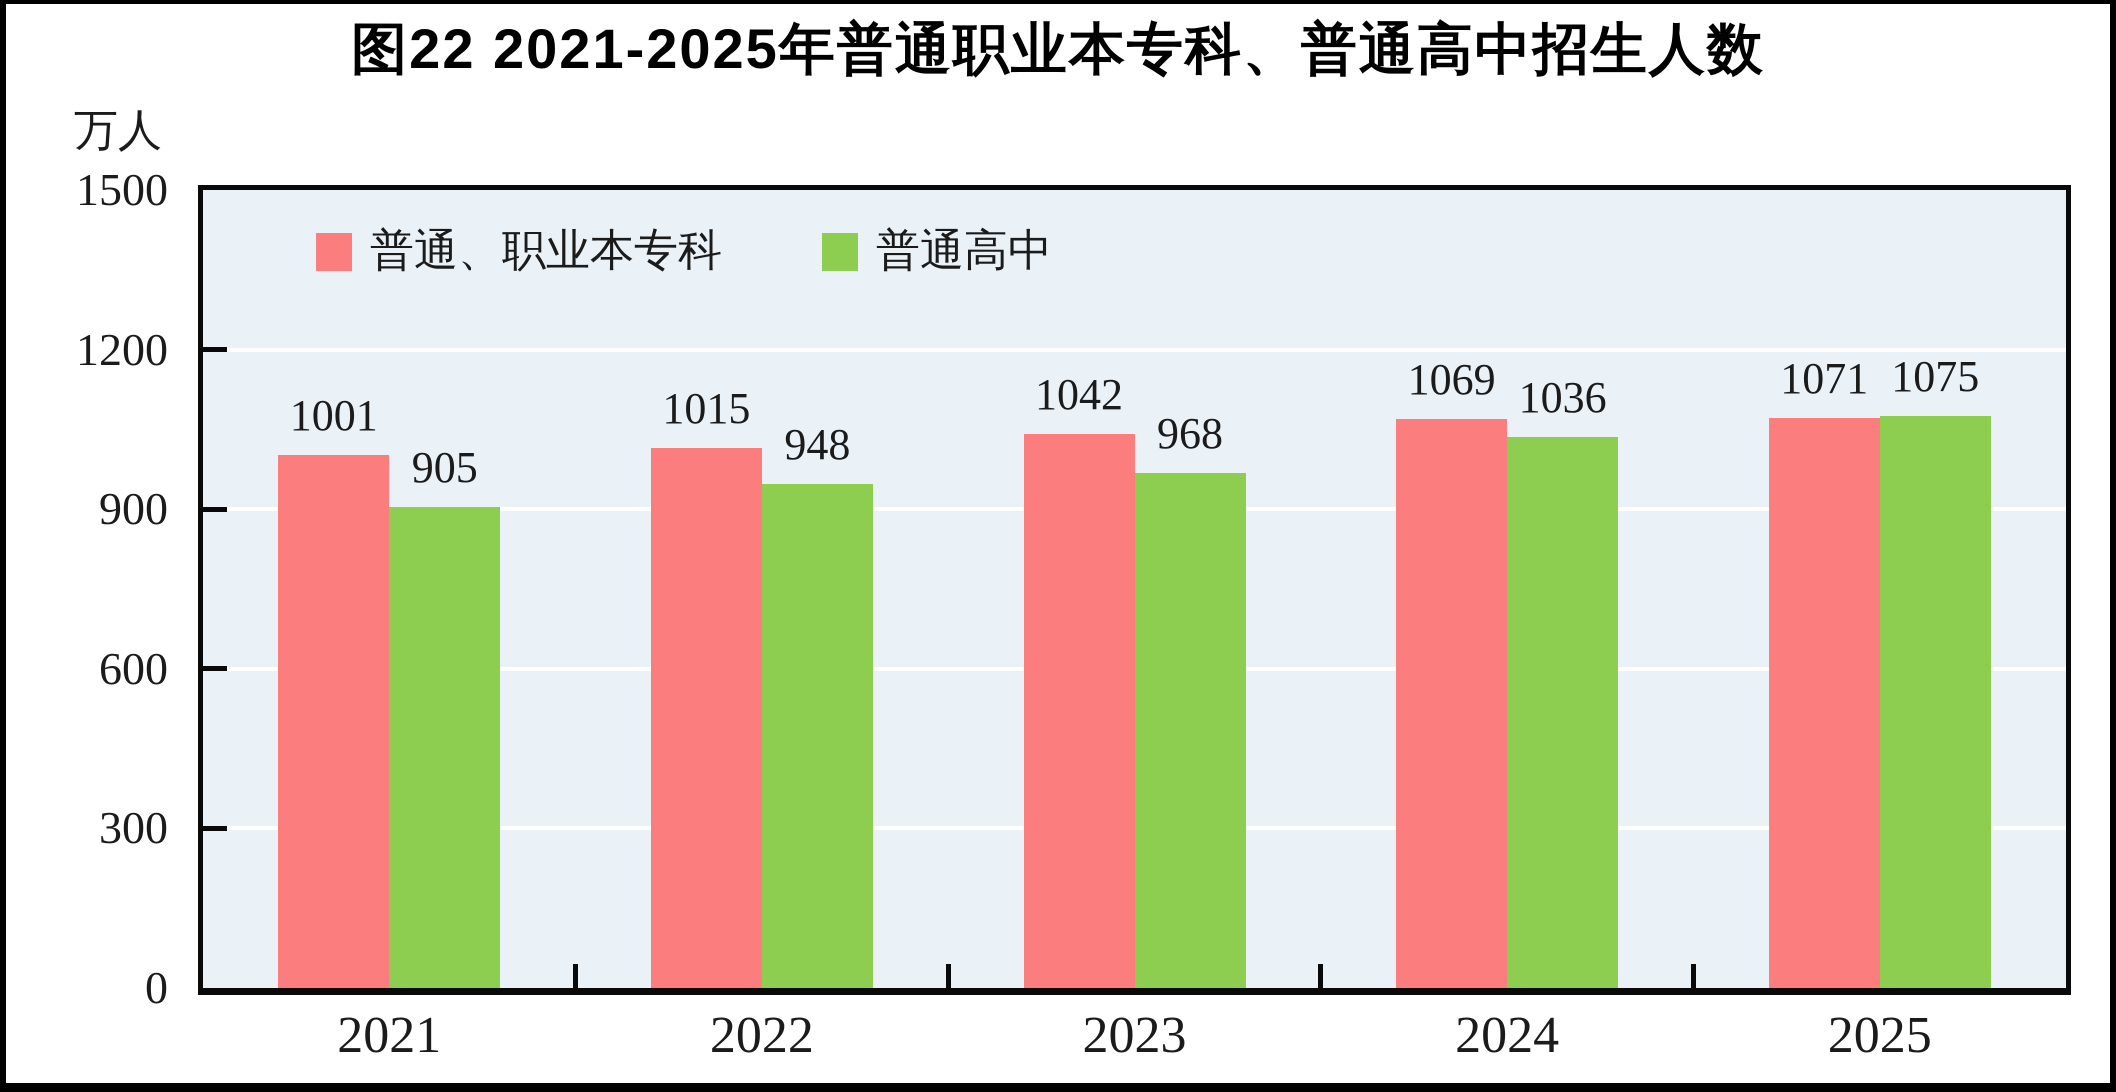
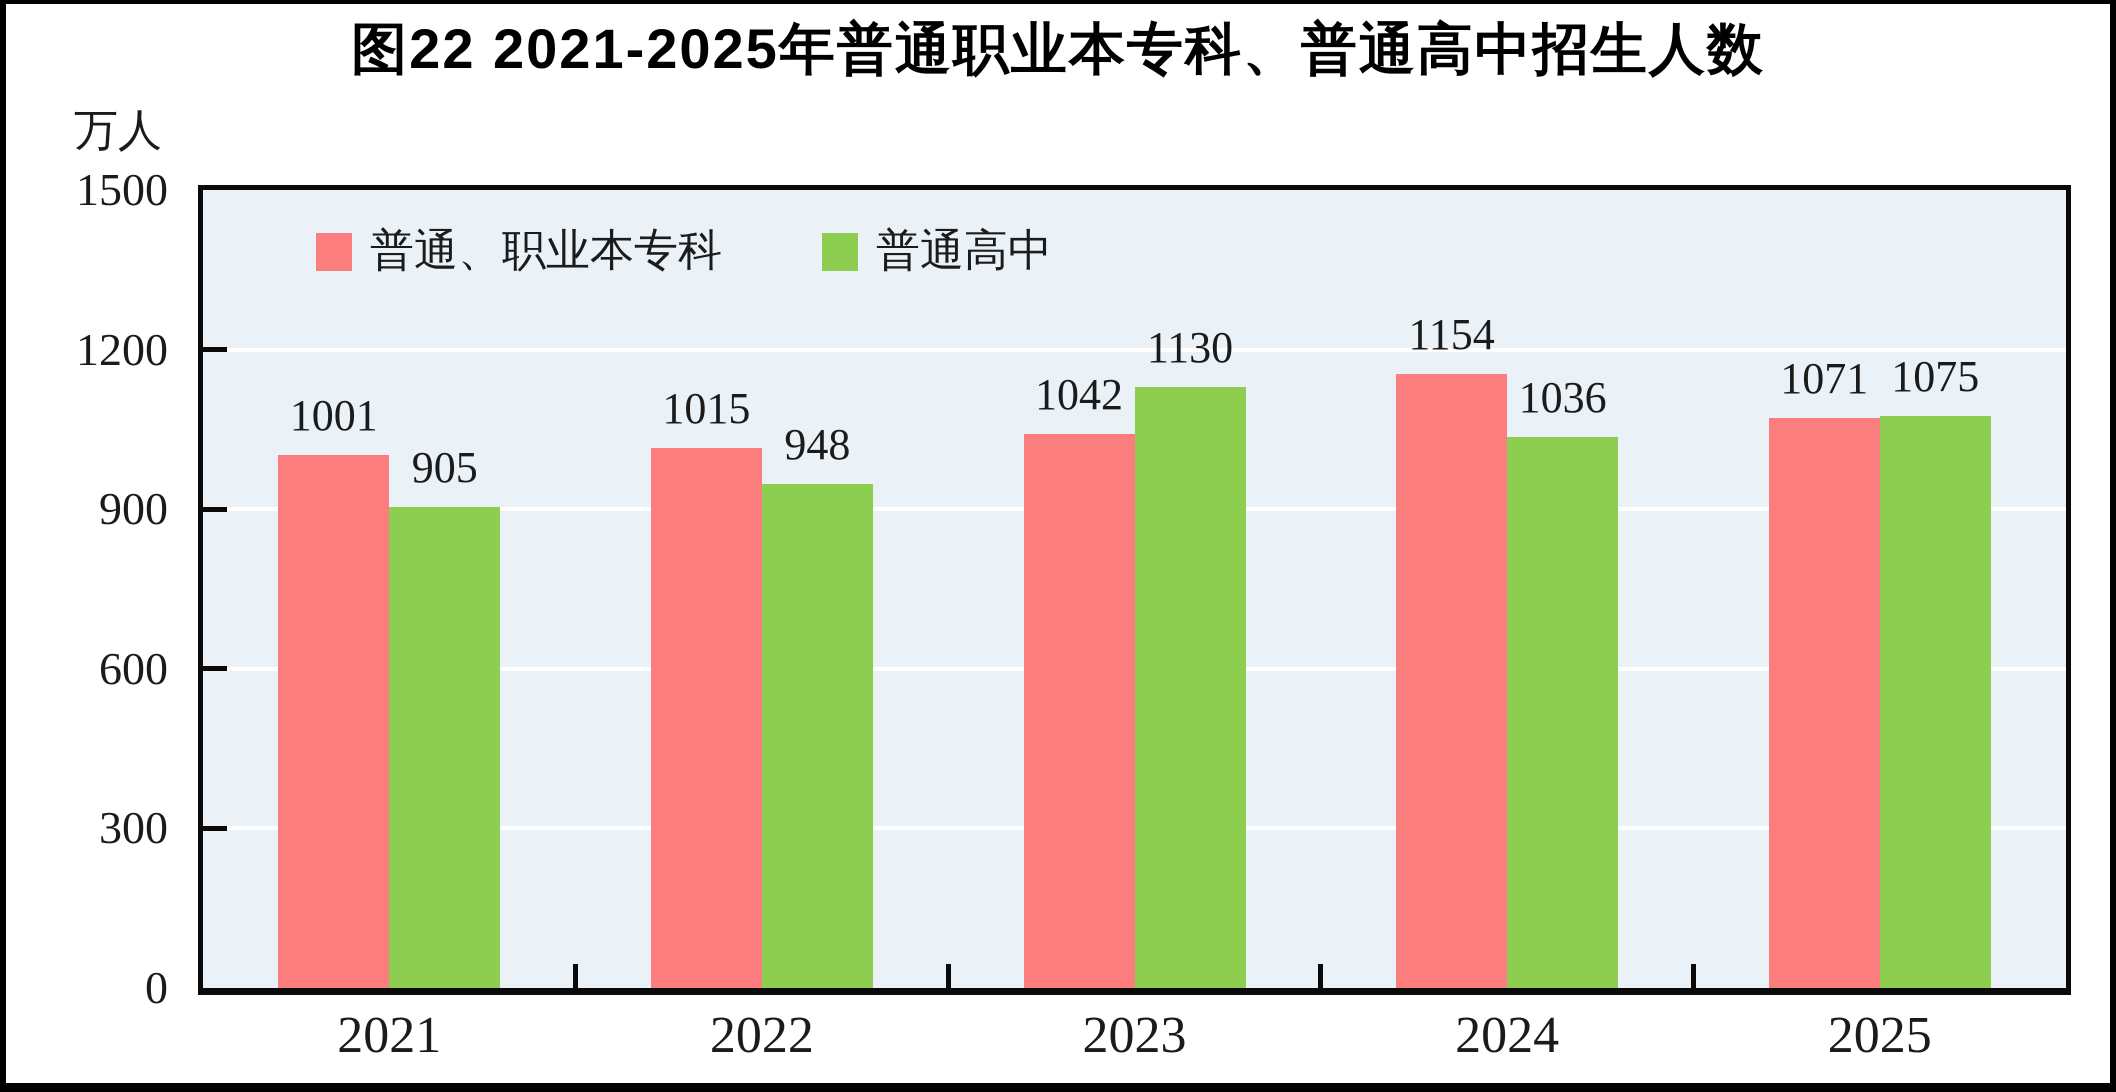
普通高中/2023: 968 -> 1130
普通、职业本专科/2024: 1069 -> 1154
